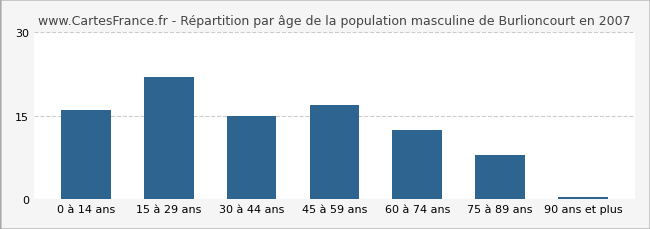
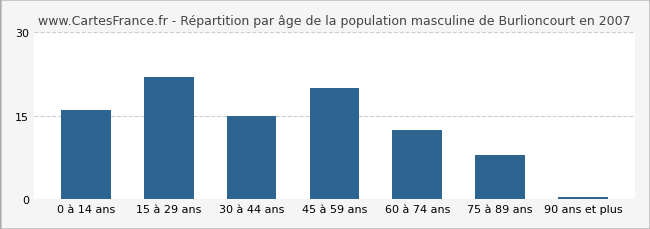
45 à 59 ans: 17.0 -> 20.0
